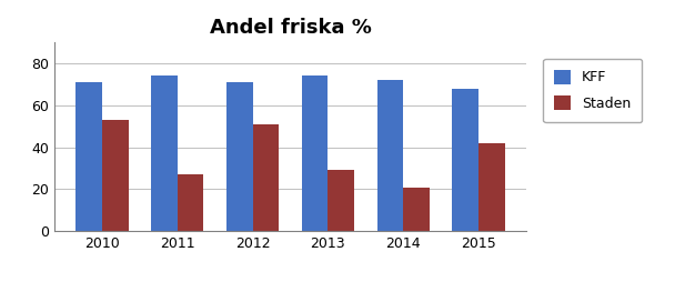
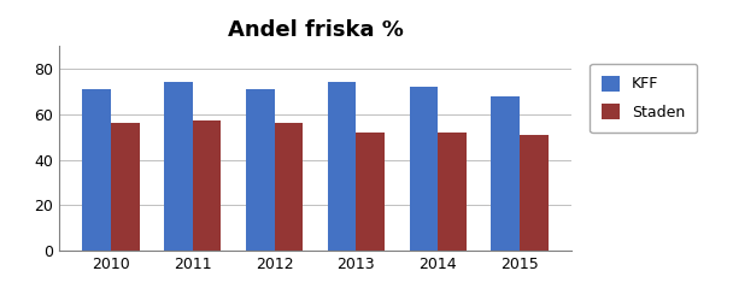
Staden/2010: 53 -> 56
Staden/2011: 27 -> 57
Staden/2012: 51 -> 56
Staden/2013: 29 -> 52
Staden/2014: 21 -> 52
Staden/2015: 42 -> 51
